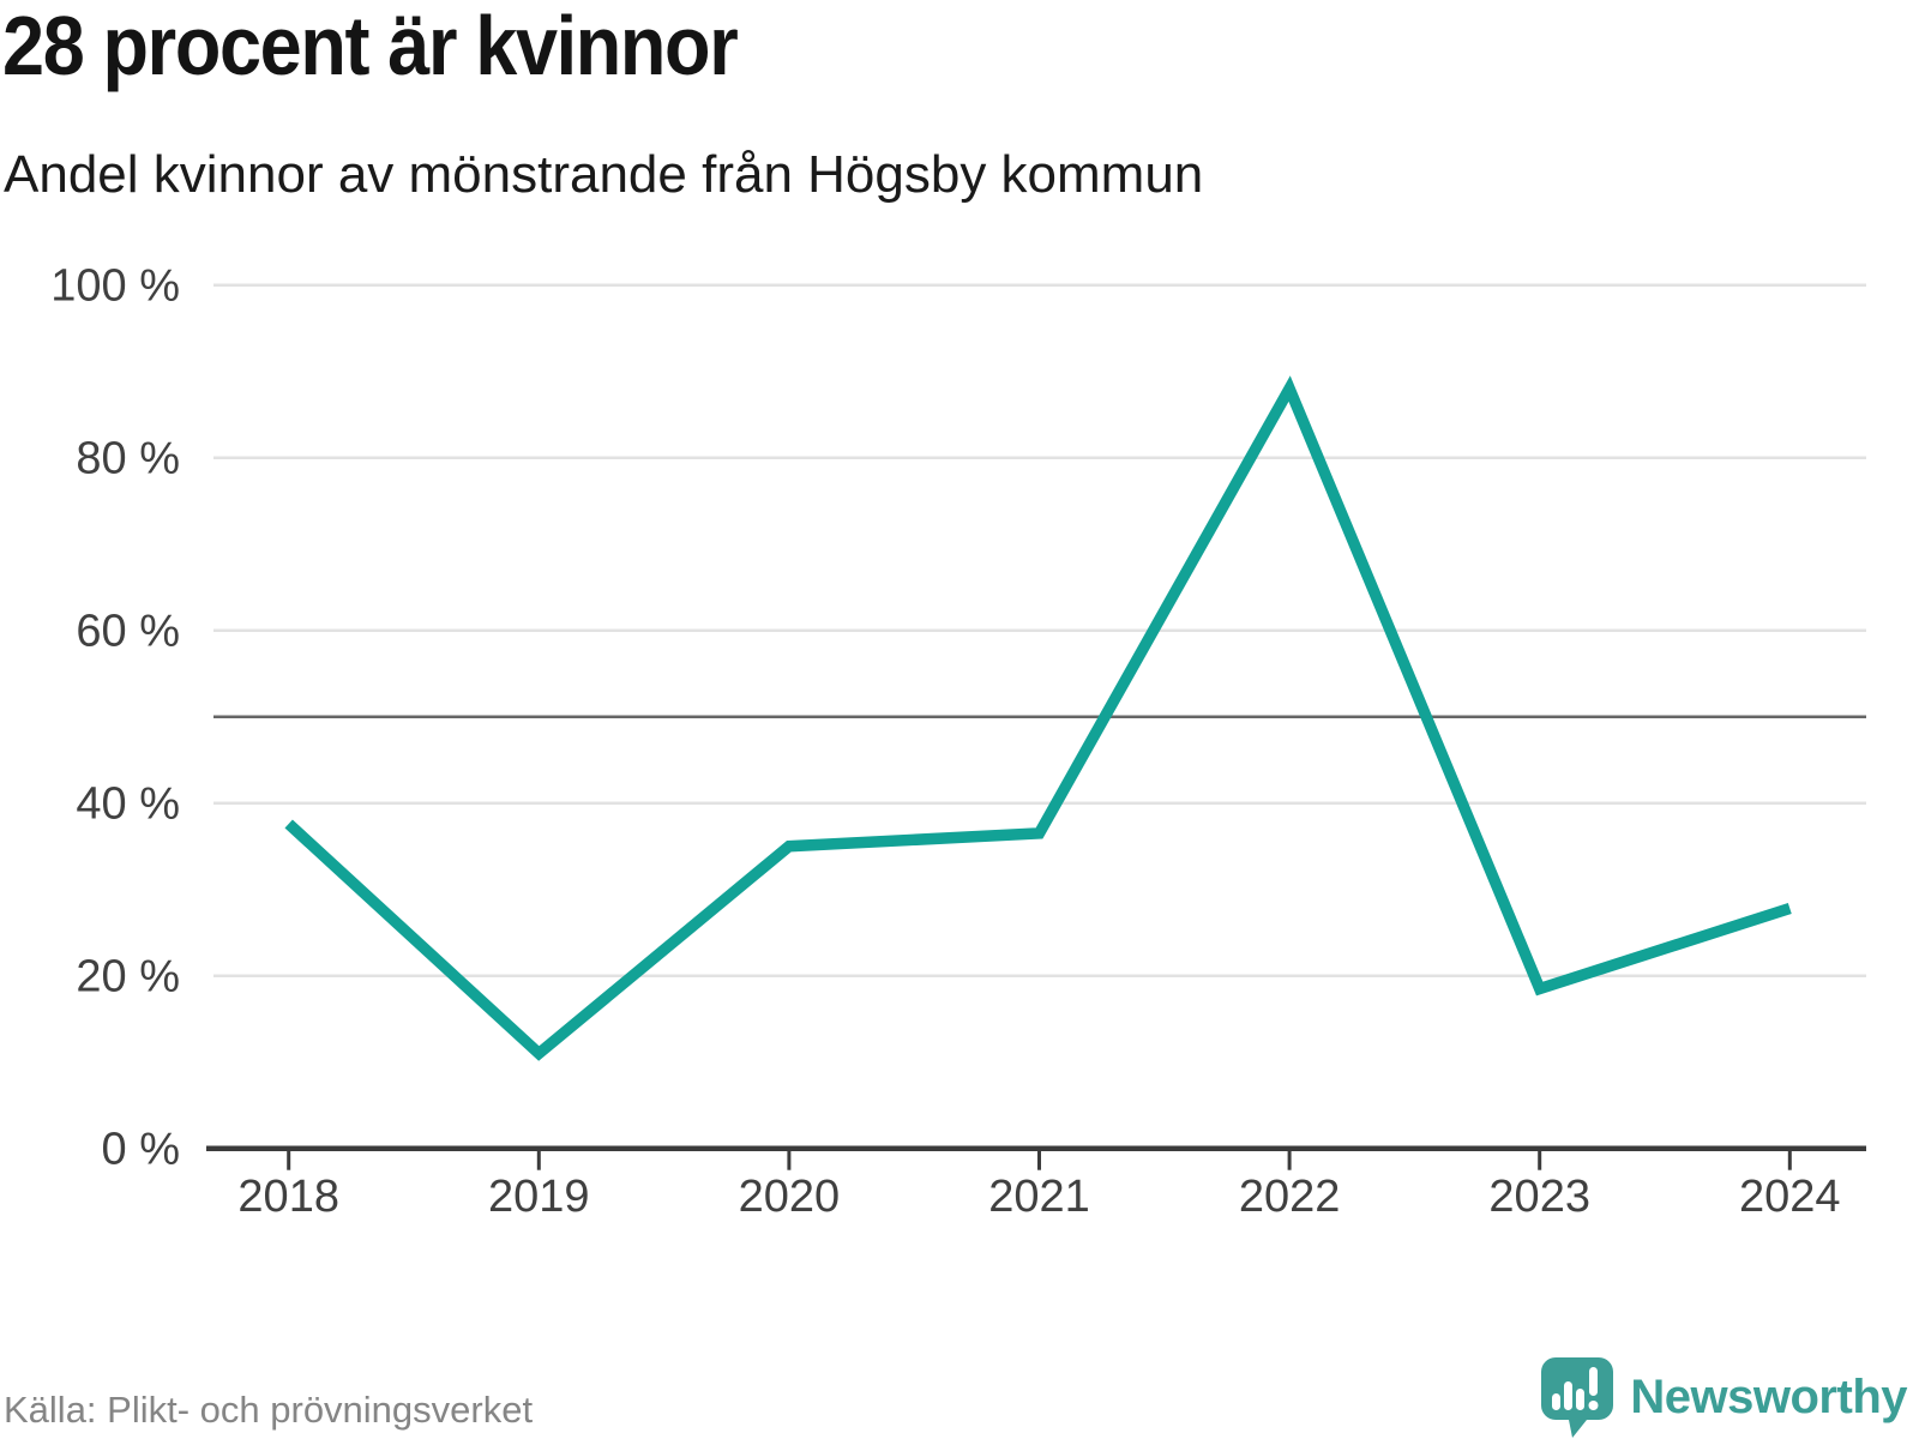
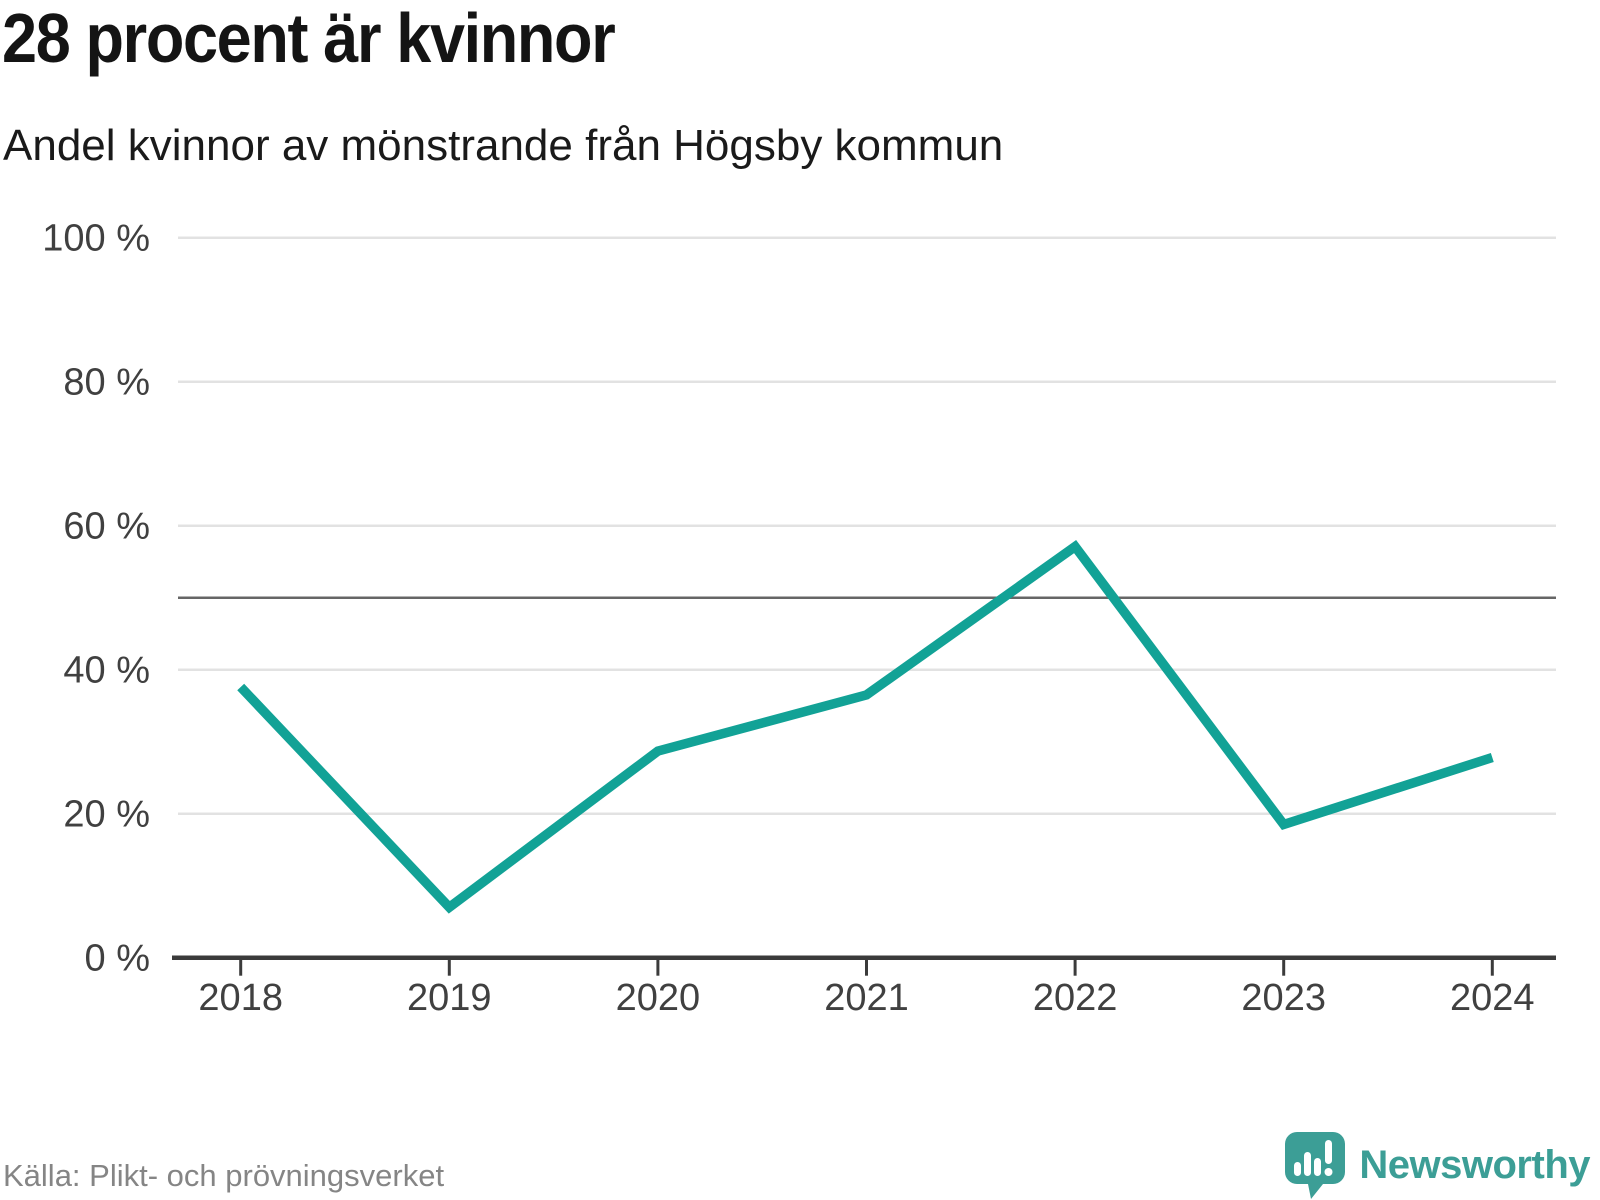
2019: 11% -> 7%
2020: 35% -> 29%
2022: 88% -> 57%
